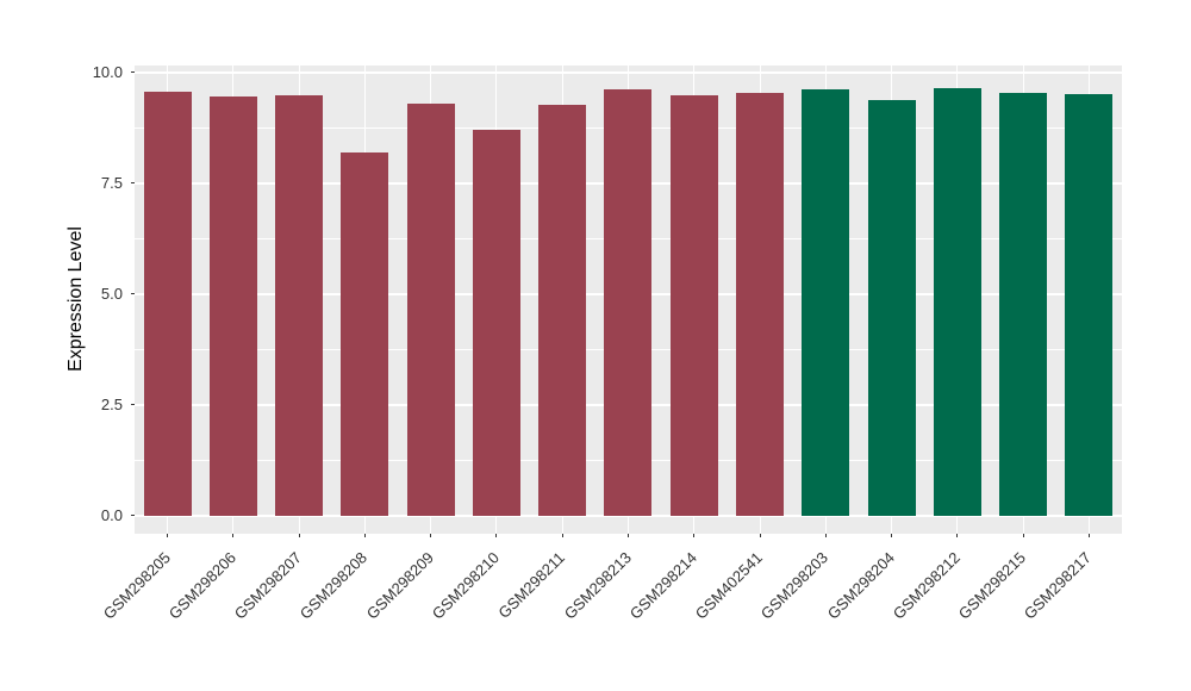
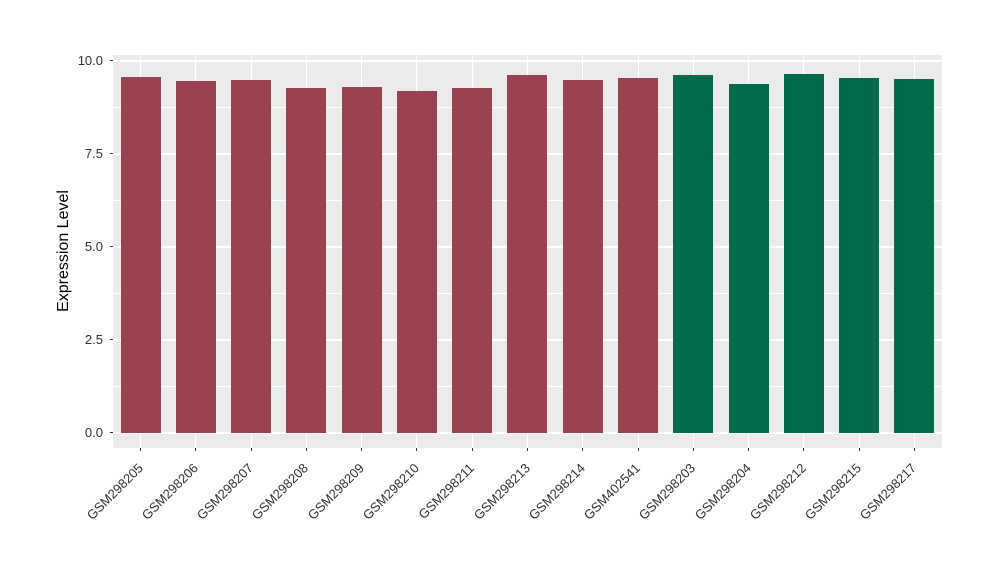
GSM298208: 8.2 -> 9.2
GSM298210: 8.7 -> 9.2
